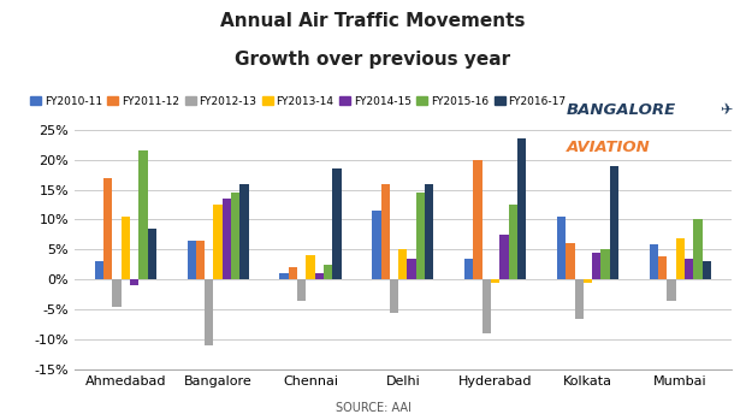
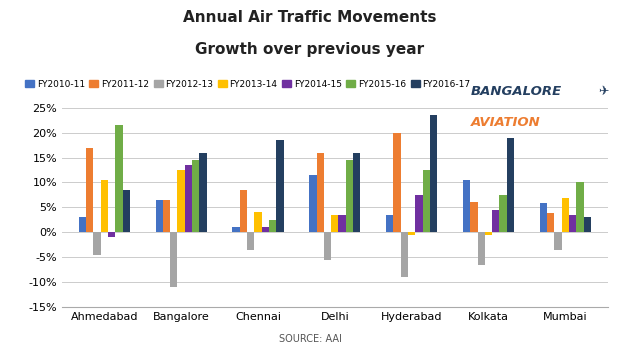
FY2011-12/Chennai: 2.0% -> 8.5%
FY2013-14/Delhi: 5.0% -> 3.5%
FY2015-16/Kolkata: 5.0% -> 7.5%
